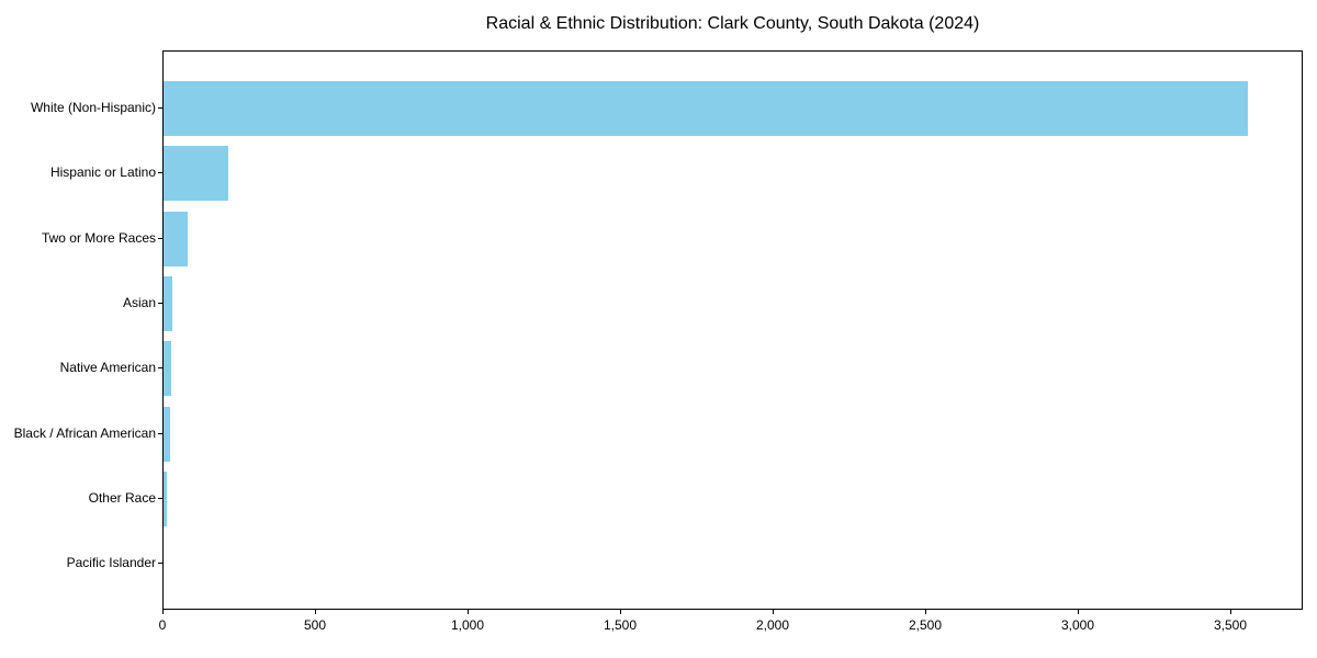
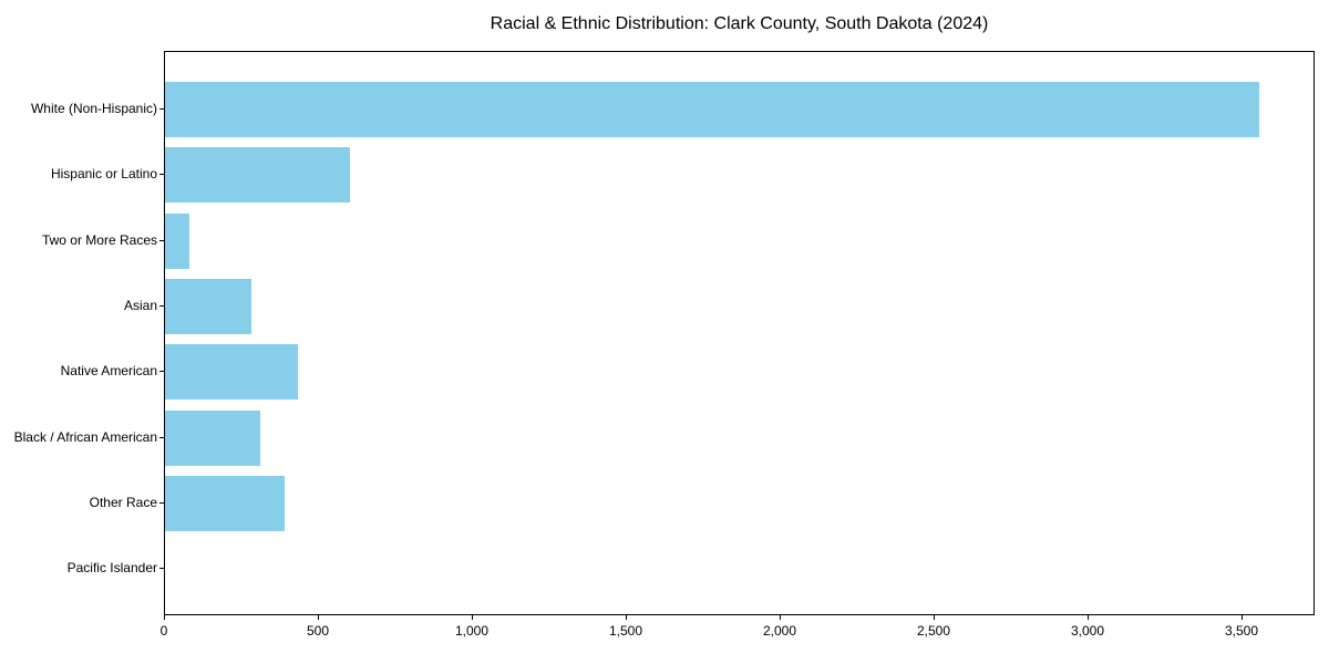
Hispanic or Latino: 210 -> 600
Asian: 30 -> 280
Native American: 30 -> 430
Black / African American: 20 -> 310
Other Race: 10 -> 390
